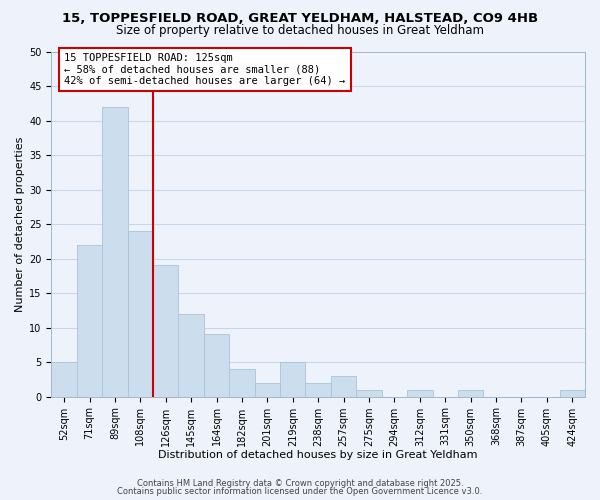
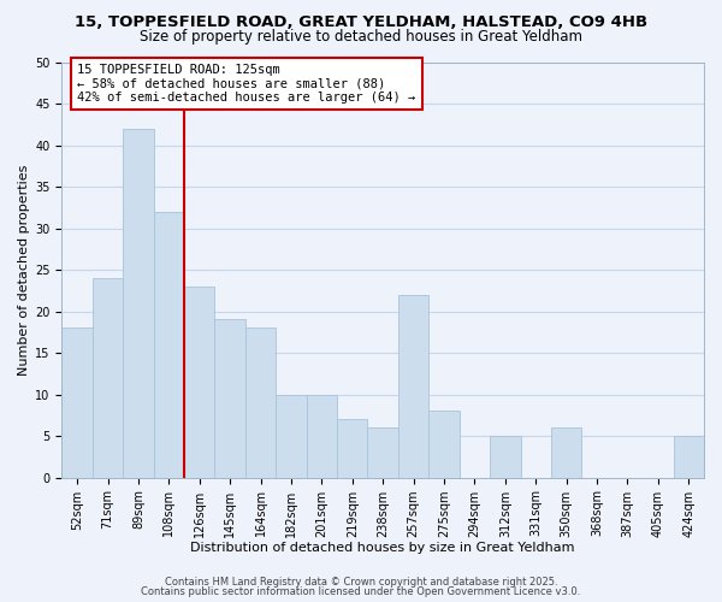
52sqm: 5 -> 18
71sqm: 22 -> 24
108sqm: 24 -> 32
126sqm: 19 -> 23
145sqm: 12 -> 19
164sqm: 9 -> 18
182sqm: 4 -> 10
201sqm: 2 -> 10
219sqm: 5 -> 7
238sqm: 2 -> 6
257sqm: 3 -> 22
275sqm: 1 -> 8
312sqm: 1 -> 5
350sqm: 1 -> 6
424sqm: 1 -> 5
